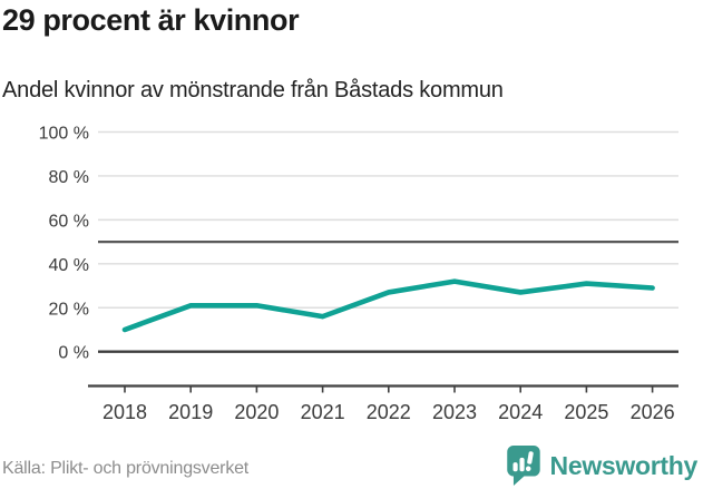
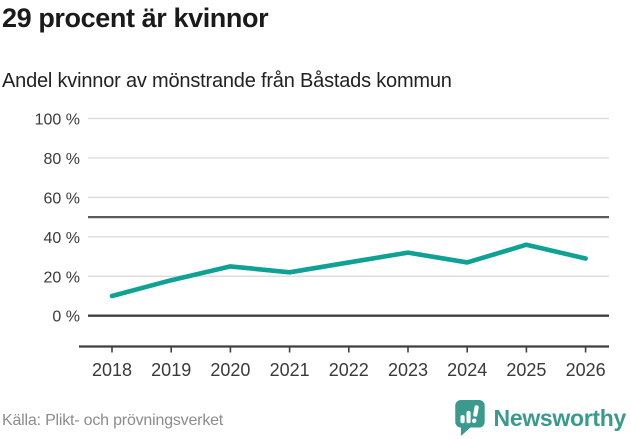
2019: 21% -> 18%
2020: 21% -> 25%
2021: 16% -> 22%
2025: 31% -> 36%
